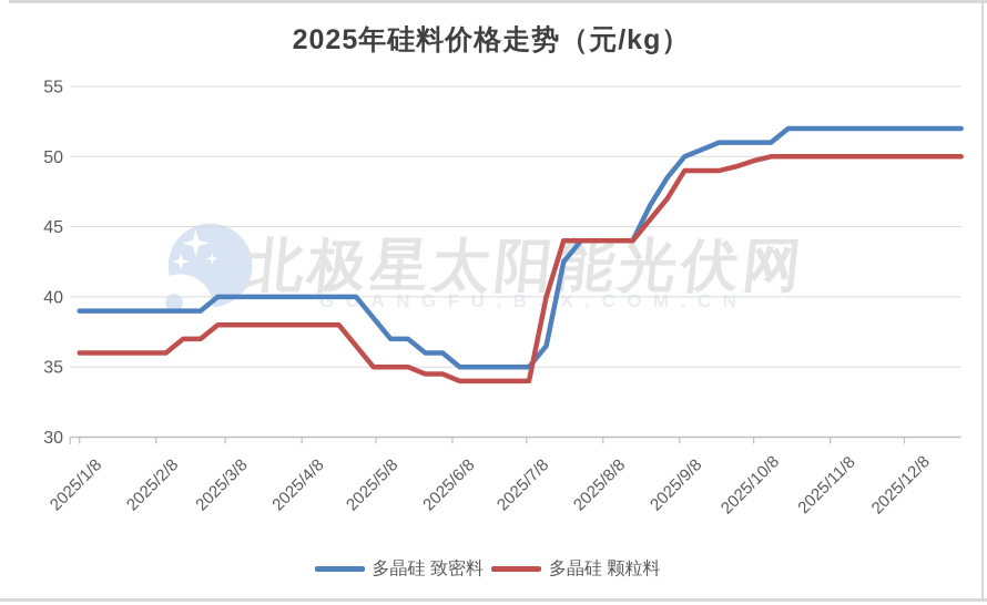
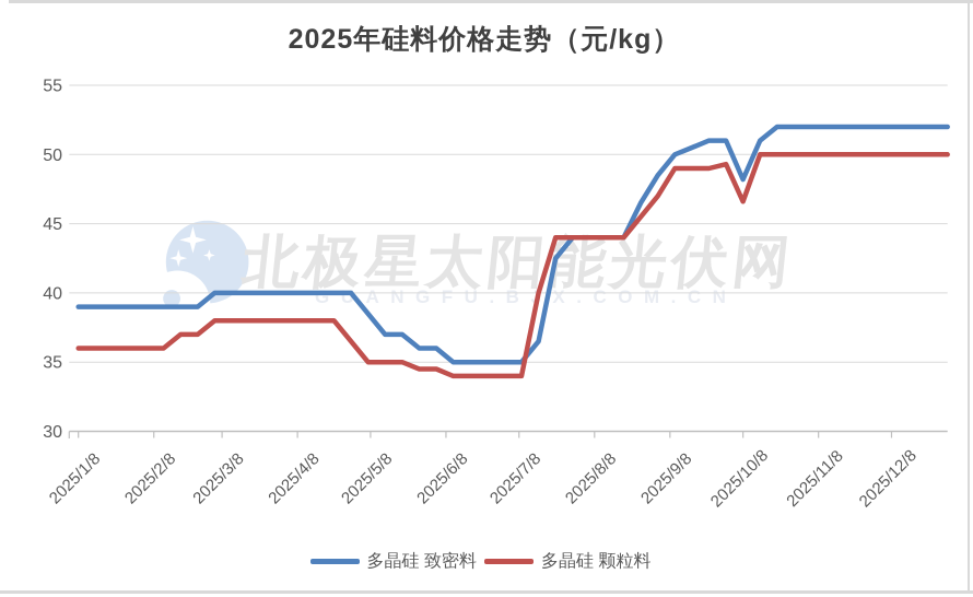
多晶硅 致密料/2025/10/8: 51.0 -> 48.2
多晶硅 颗粒料/2025/10/8: 49.7 -> 46.6
